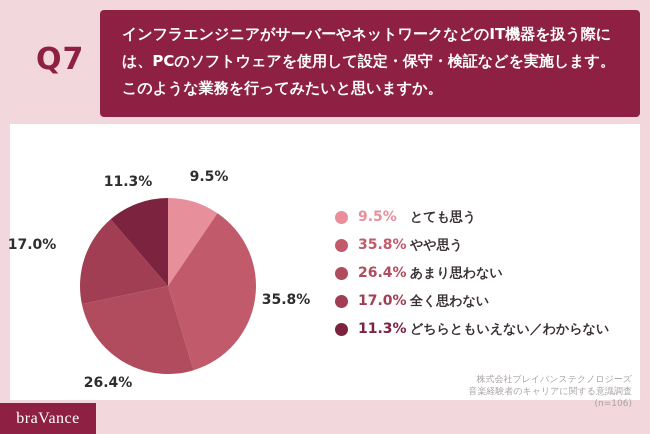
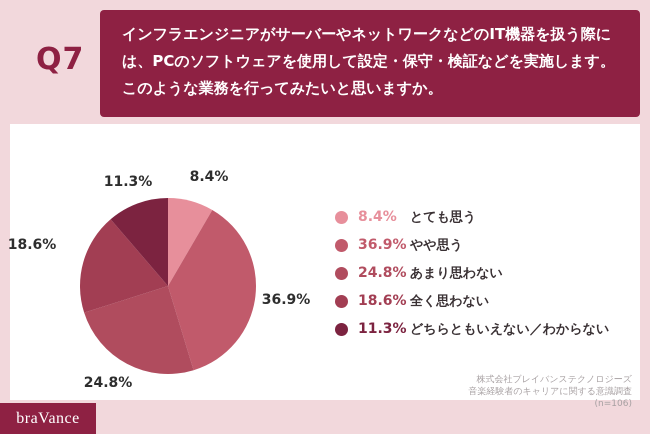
とても思う: 9.5% -> 8.4%
やや思う: 35.8% -> 36.9%
あまり思わない: 26.4% -> 24.8%
全く思わない: 17.0% -> 18.6%
